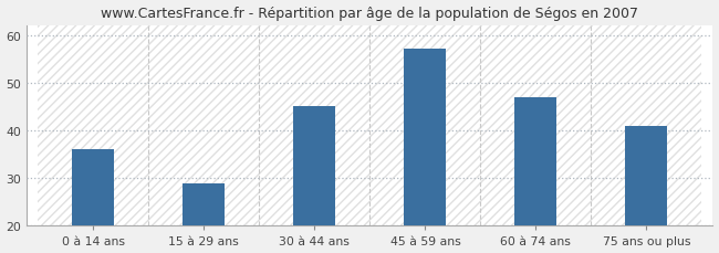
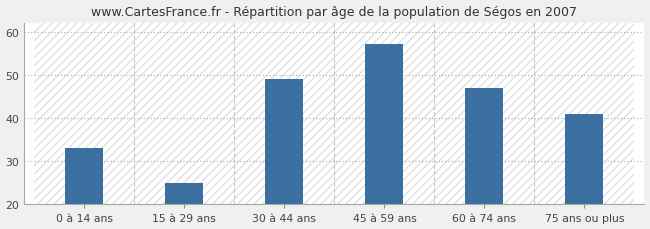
0 à 14 ans: 36 -> 33
15 à 29 ans: 29 -> 25
30 à 44 ans: 45 -> 49
